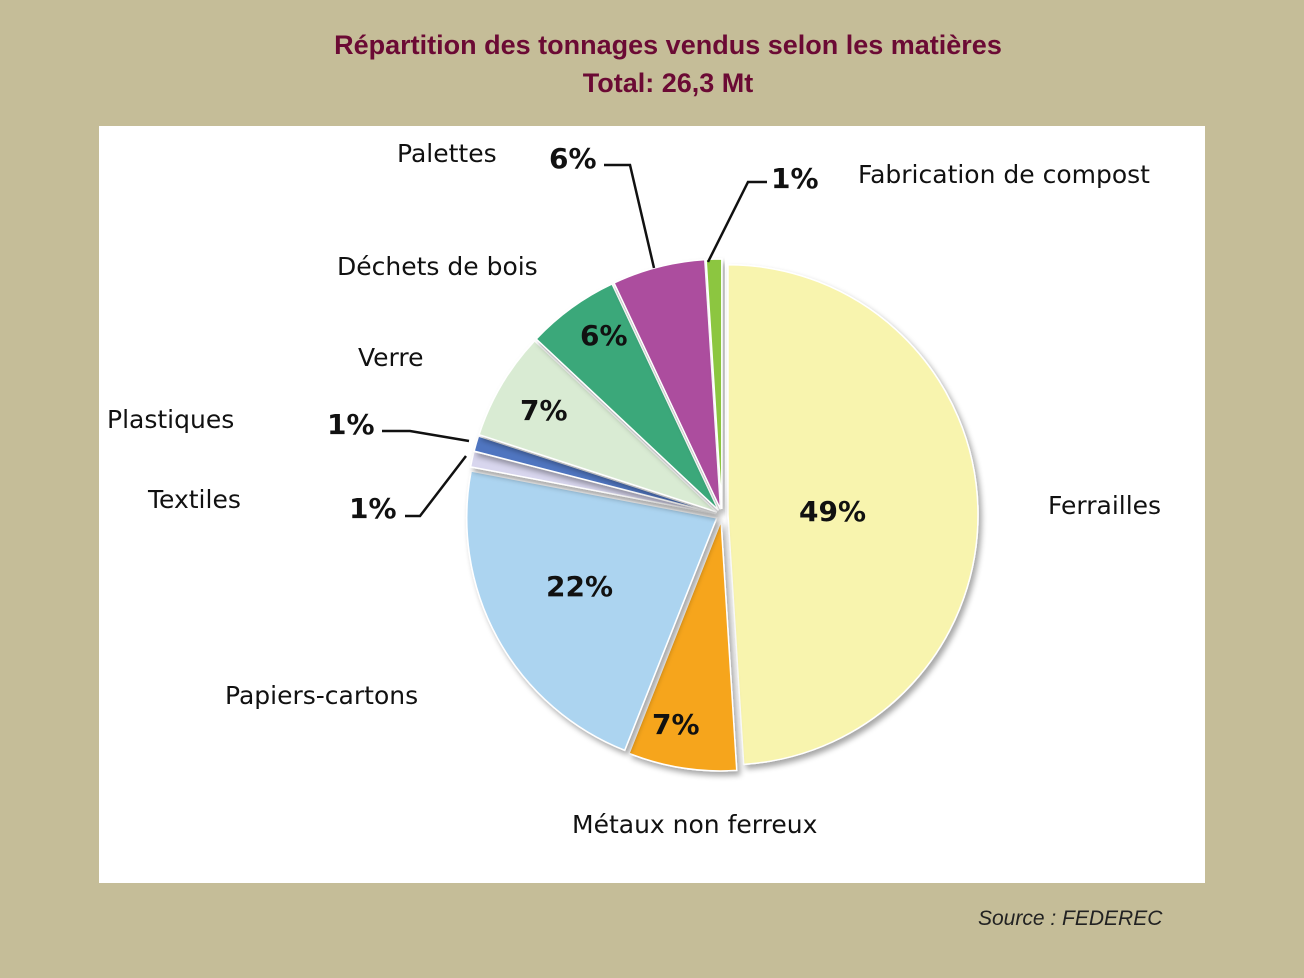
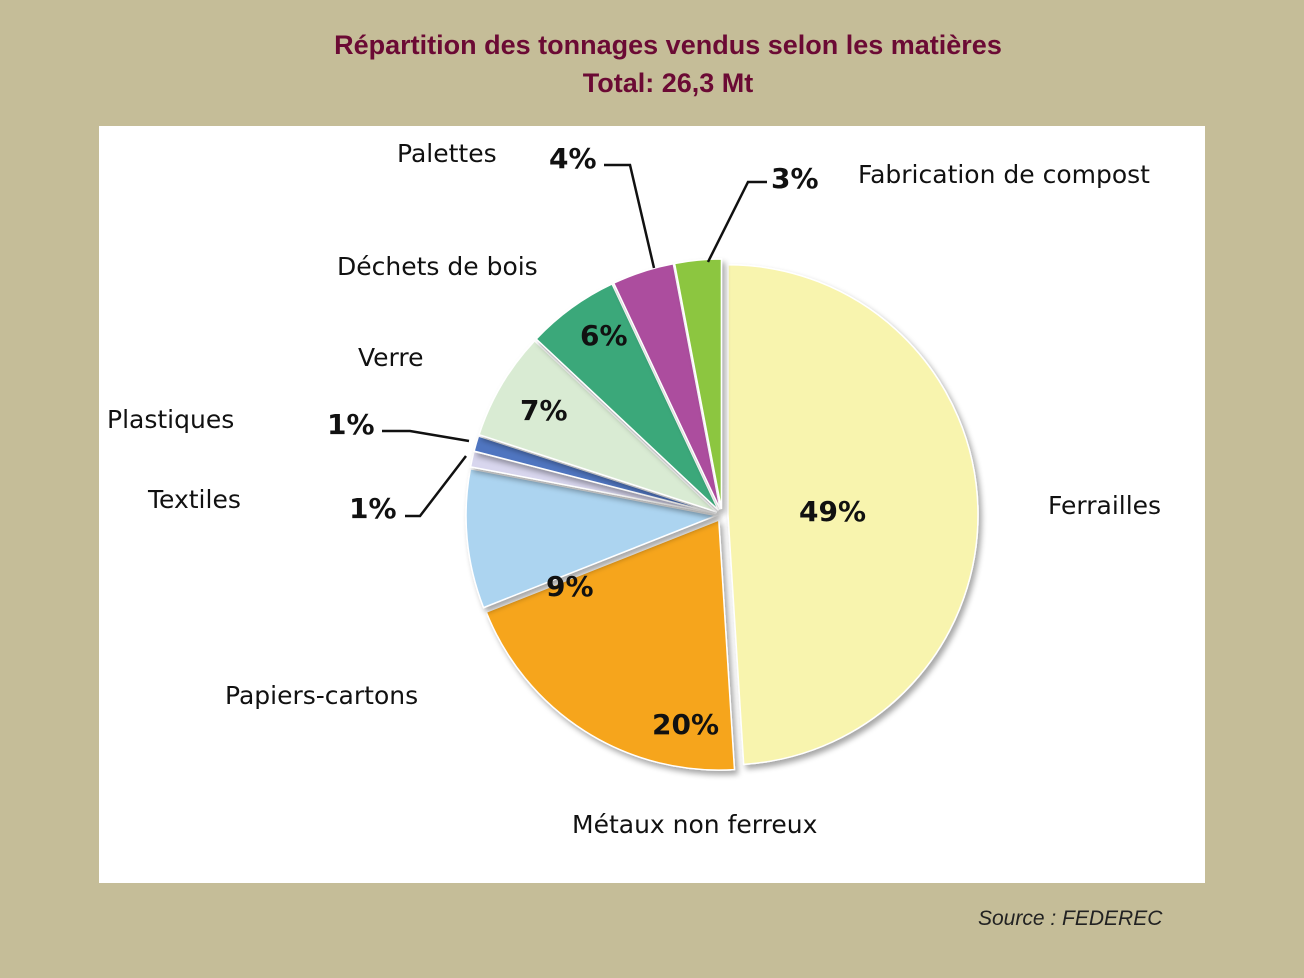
Métaux non ferreux: 7% -> 20%
Papiers-cartons: 22% -> 9%
Palettes: 6% -> 4%
Fabrication de compost: 1% -> 3%
